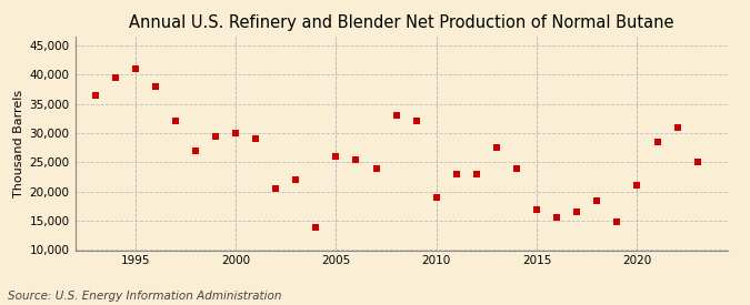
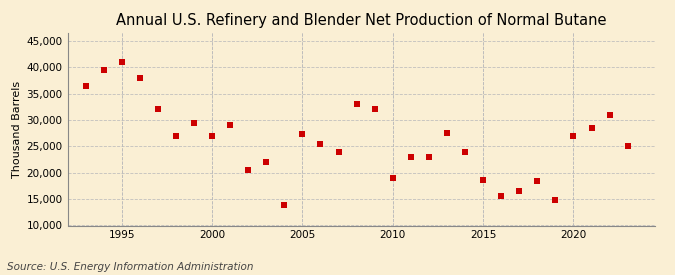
2000: 30,000 -> 27,000
2005: 26,000 -> 27,400
2015: 17,000 -> 18,600
2020: 21,000 -> 27,000
